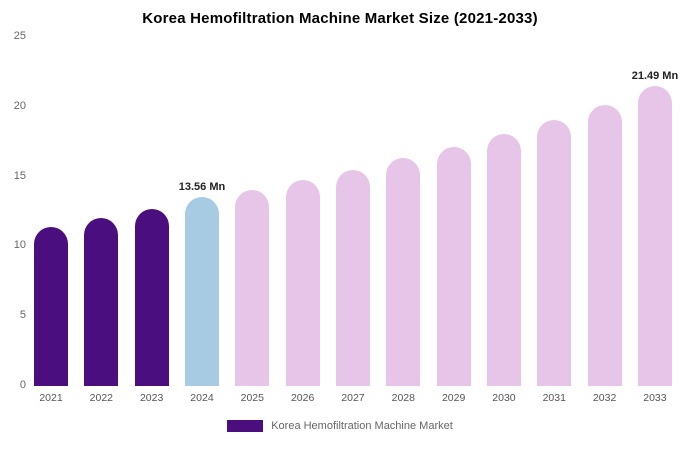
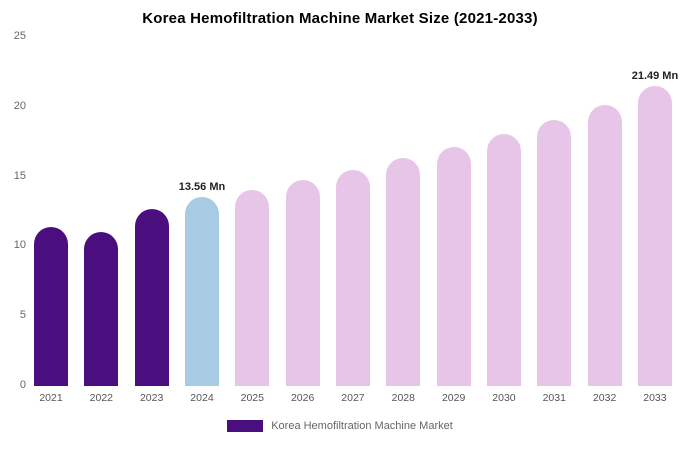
2022: 12.0 -> 11.0
